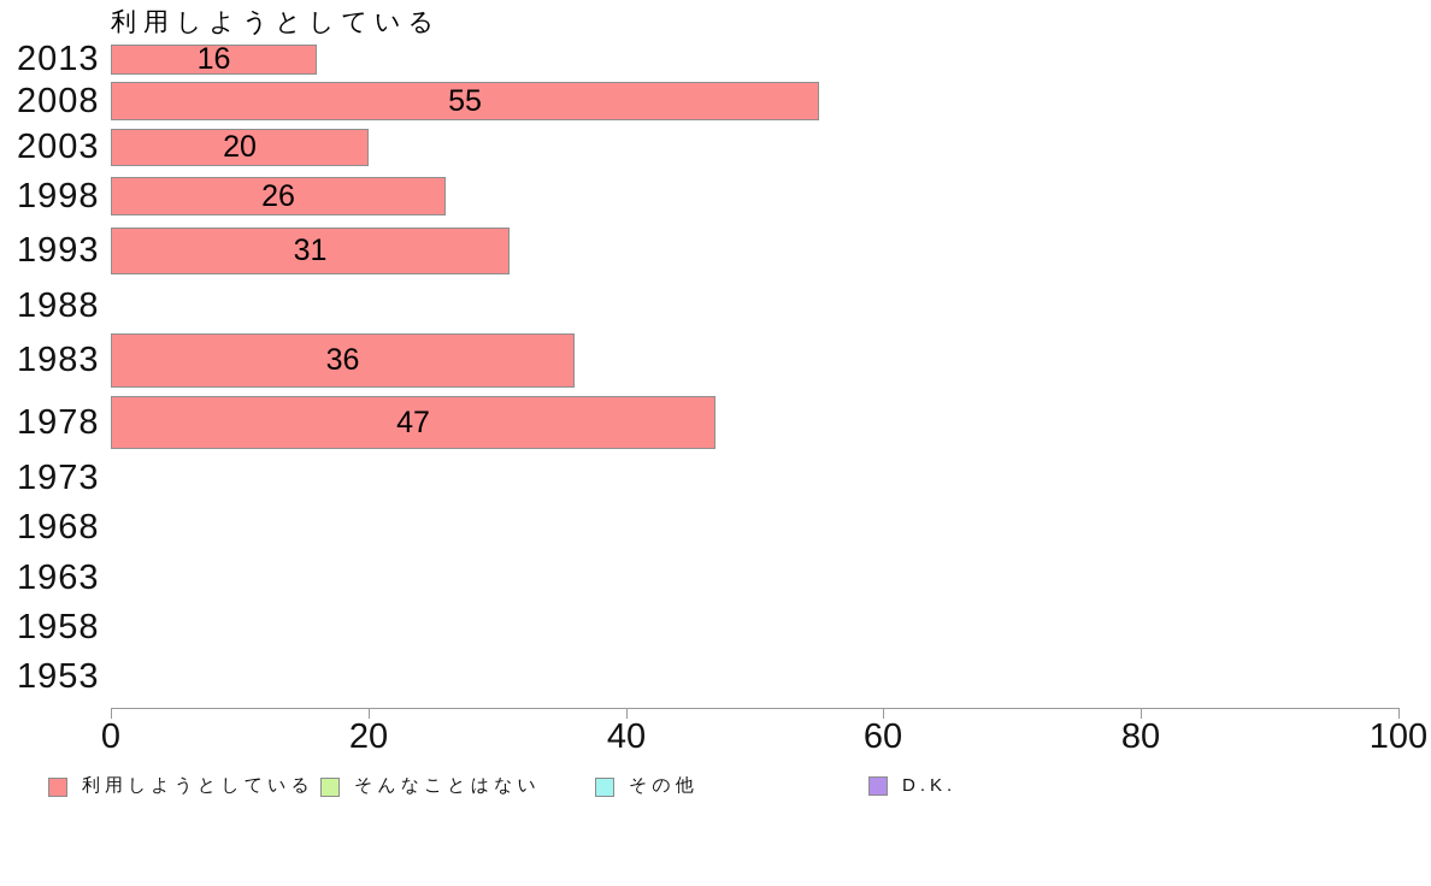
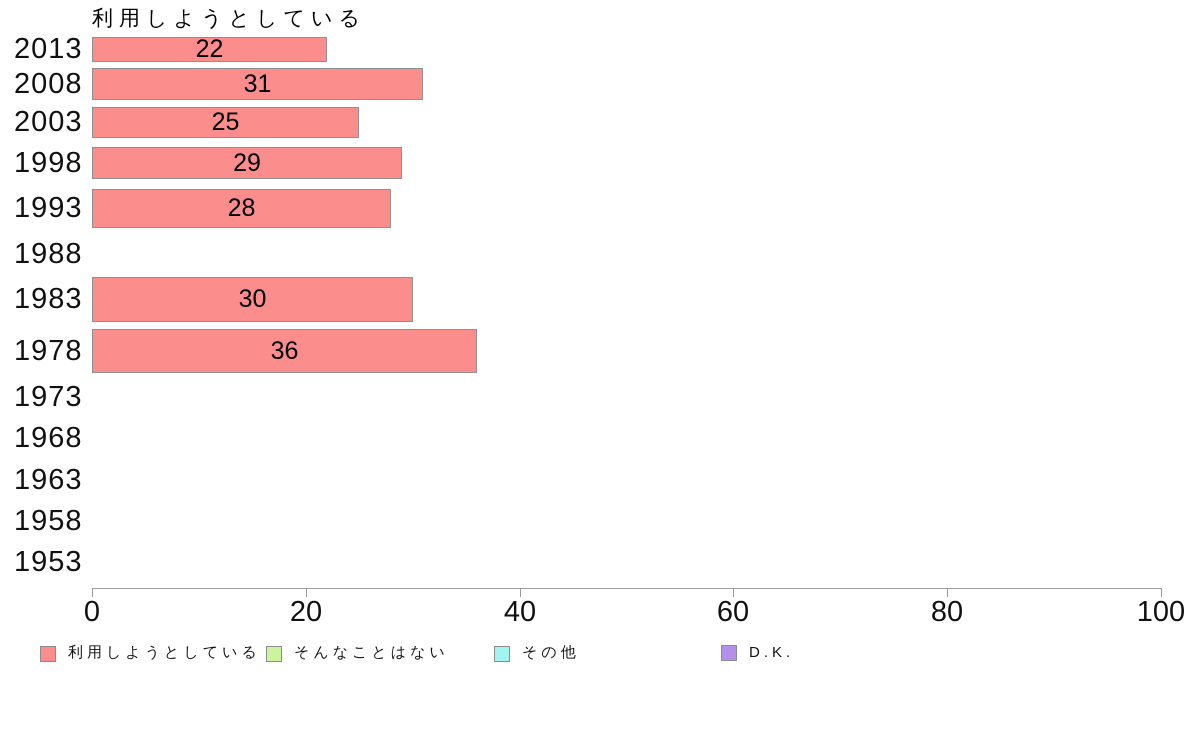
2013: 16 -> 22
2008: 55 -> 31
2003: 20 -> 25
1998: 26 -> 29
1993: 31 -> 28
1983: 36 -> 30
1978: 47 -> 36
